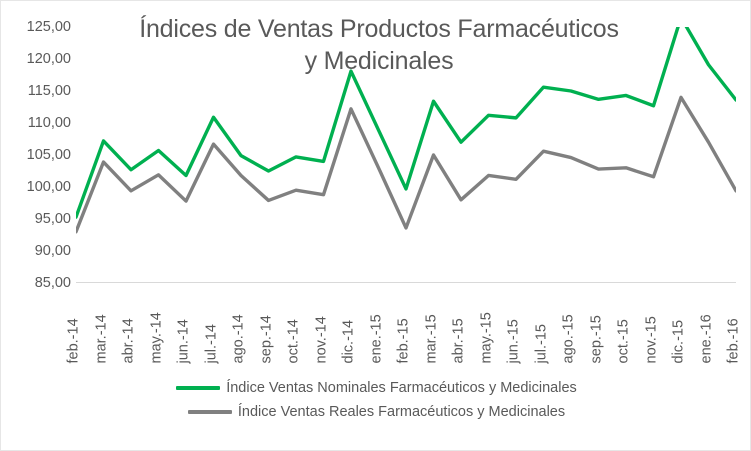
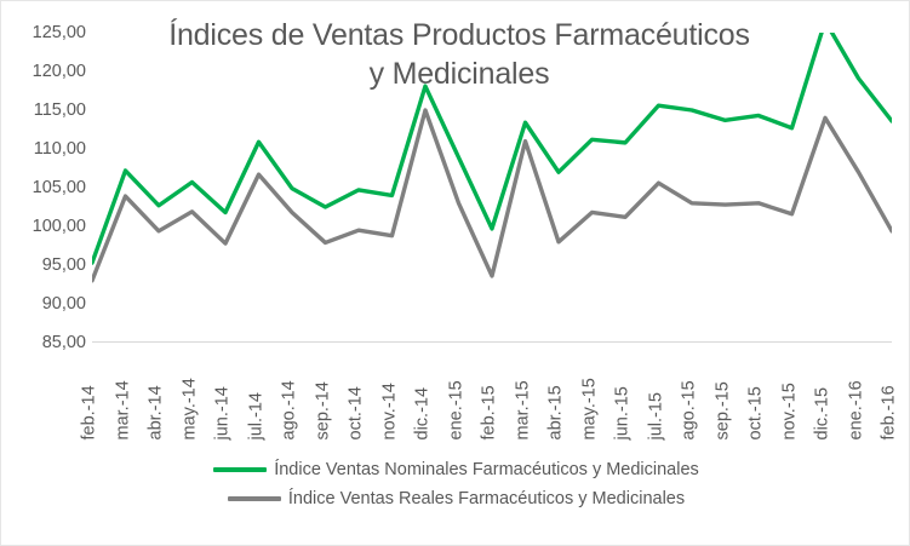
Índice Ventas Reales Farmacéuticos y Medicinales/dic.-14: 112 -> 115
Índice Ventas Reales Farmacéuticos y Medicinales/mar.-15: 105 -> 111
Índice Ventas Reales Farmacéuticos y Medicinales/ago.-15: 105 -> 103
